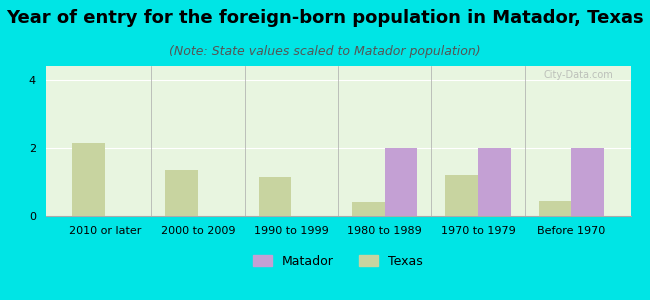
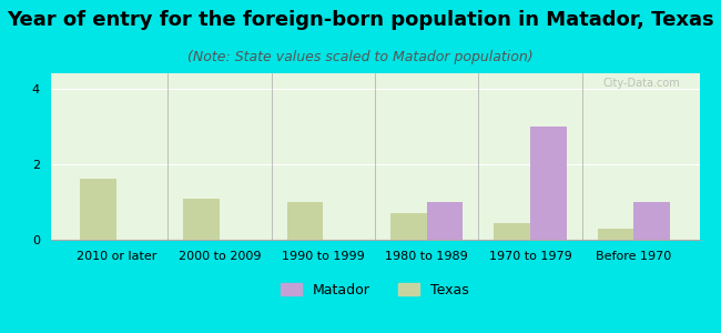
Texas/2010 or later: 2.15 -> 1.60
Texas/2000 to 2009: 1.35 -> 1.10
Texas/1990 to 1999: 1.15 -> 1.00
Texas/1980 to 1989: 0.40 -> 0.70
Matador/1980 to 1989: 2 -> 1
Texas/1970 to 1979: 1.20 -> 0.45
Matador/1970 to 1979: 2 -> 3
Texas/Before 1970: 0.45 -> 0.30
Matador/Before 1970: 2 -> 1
